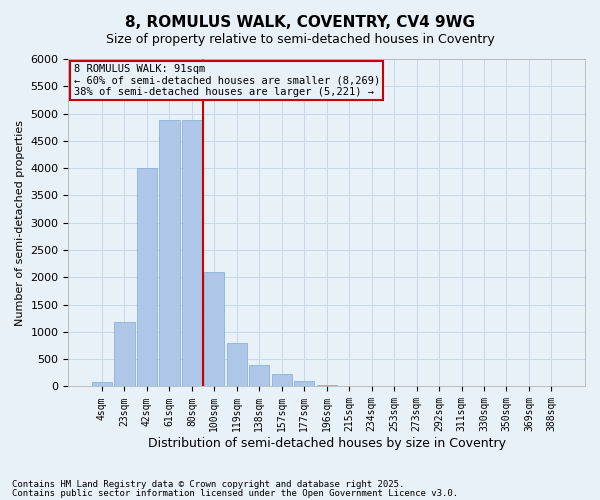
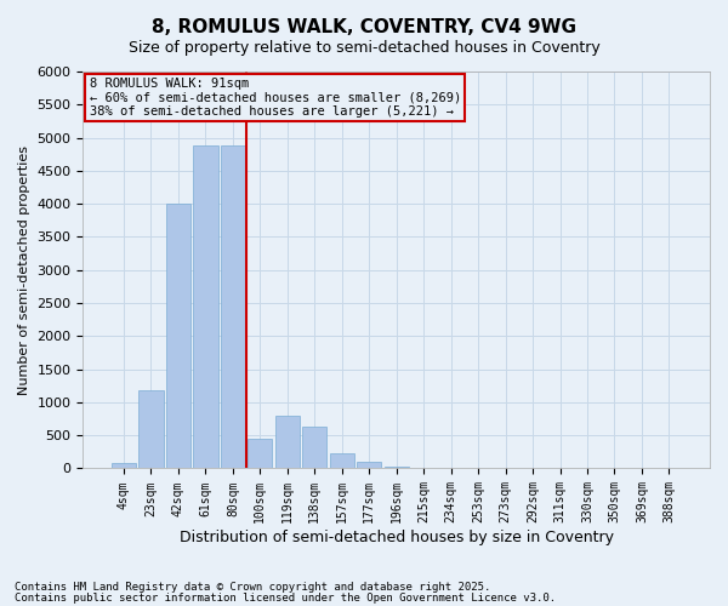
100sqm: 2100 -> 440
138sqm: 400 -> 640
